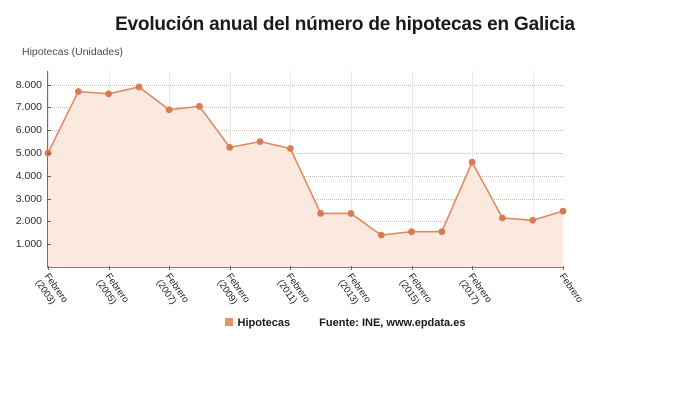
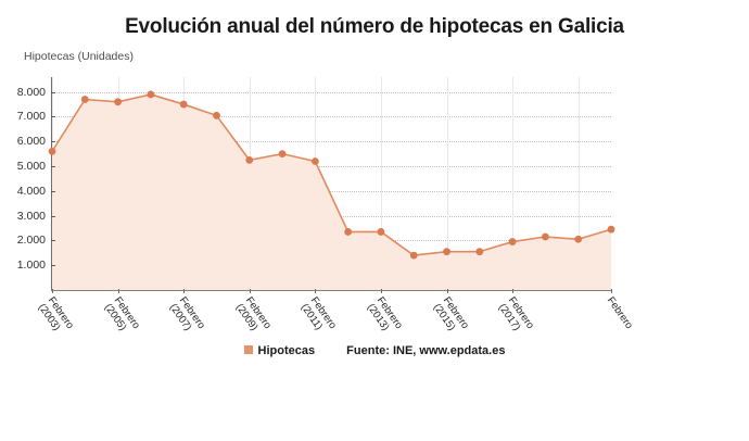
Febrero (2003): 5000 -> 5600
Febrero (2007): 6900 -> 7500
Febrero (2017): 4600 -> 2000
